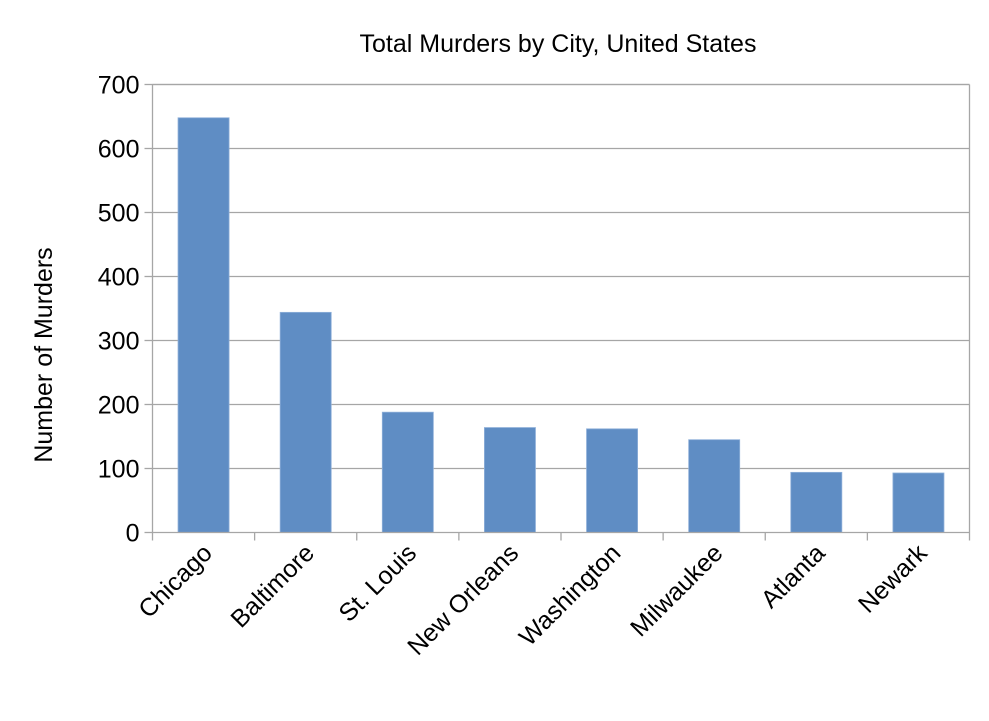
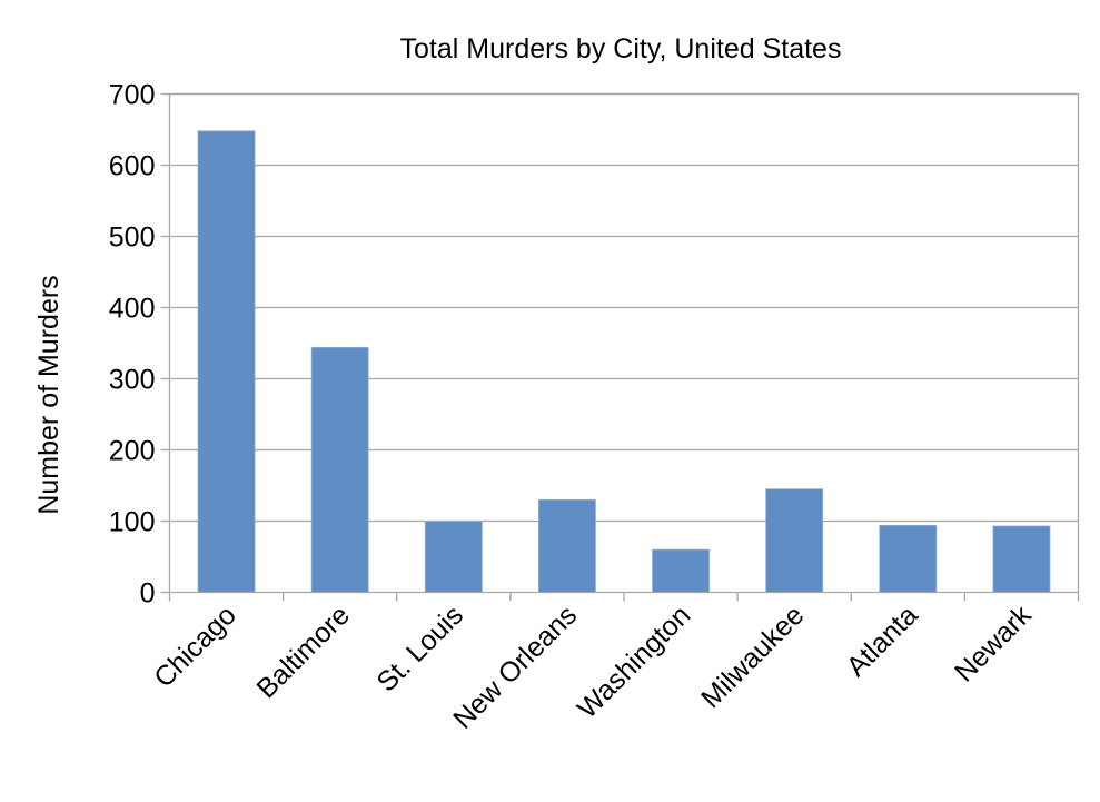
St. Louis: 190 -> 100
New Orleans: 160 -> 130
Washington: 160 -> 60
